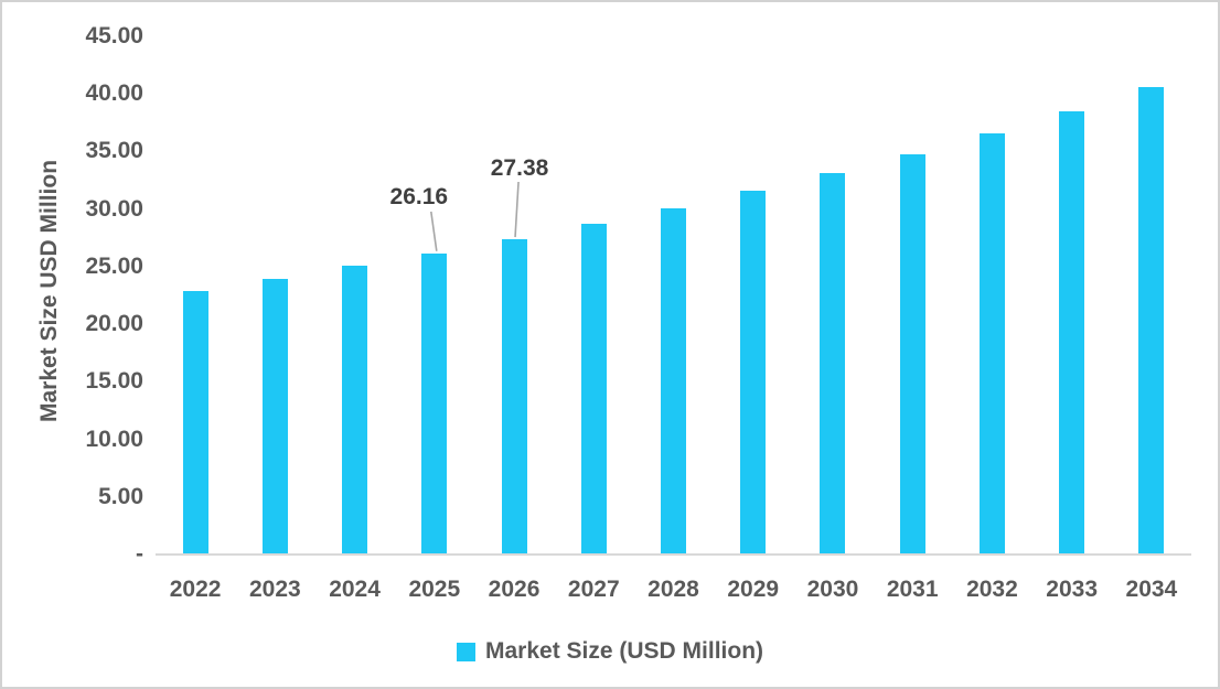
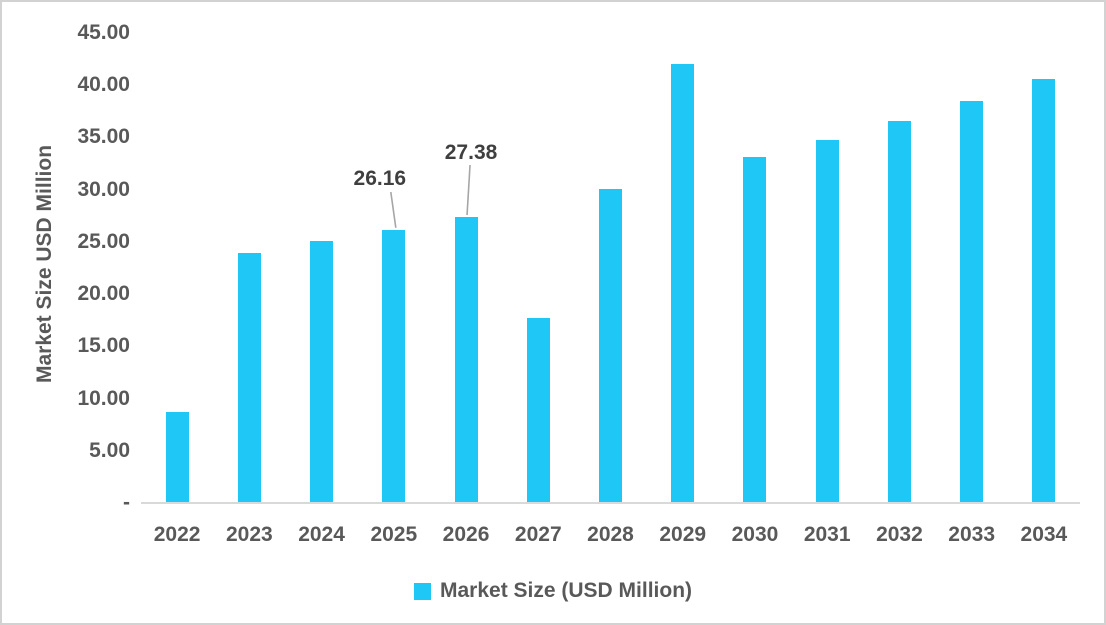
2022: 22.9 -> 8.7
2027: 28.7 -> 17.7
2029: 31.6 -> 42.0
